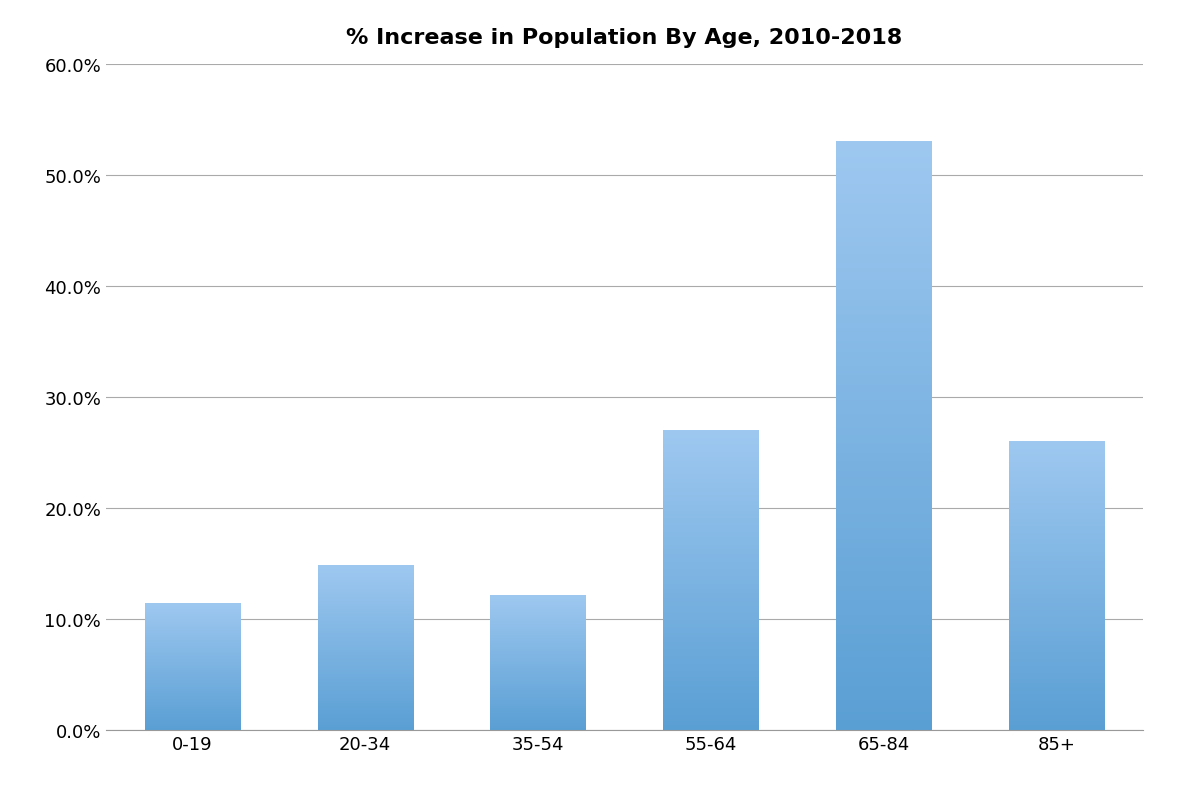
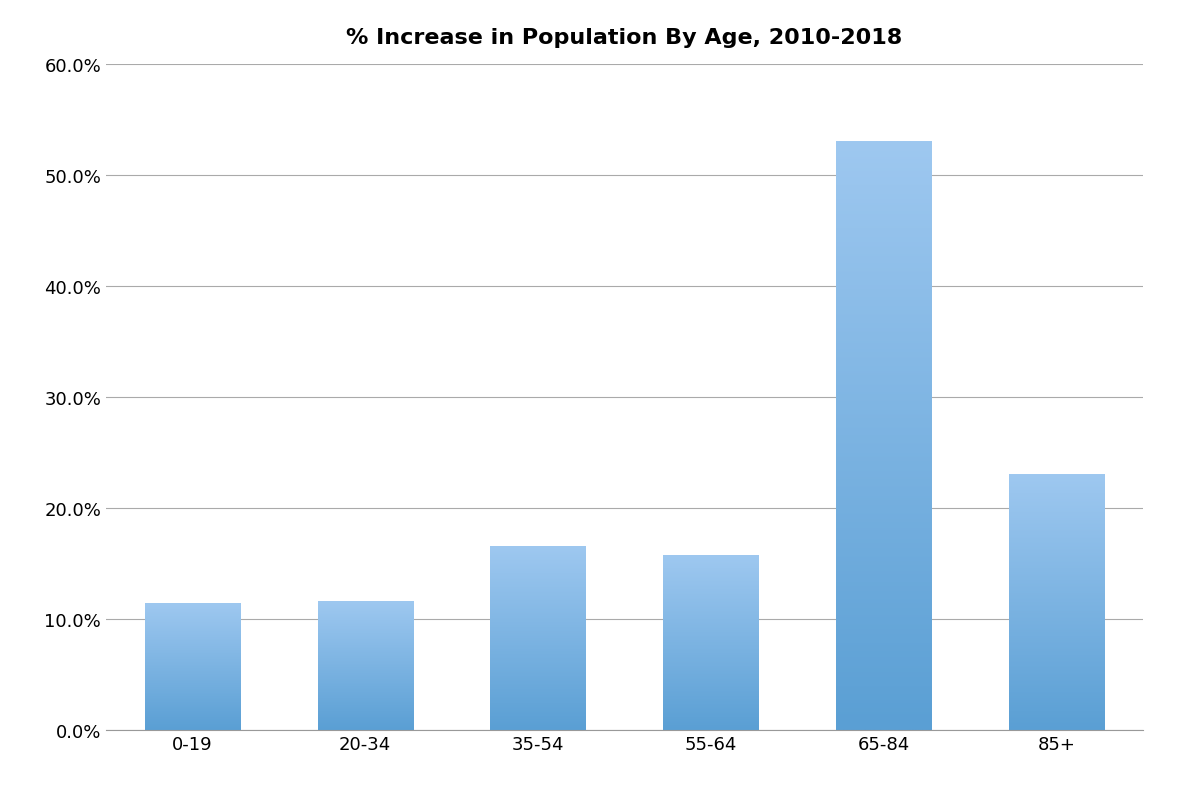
20-34: 14.8% -> 11.6%
35-54: 12.1% -> 16.5%
55-64: 27.0% -> 15.7%
85+: 26.0% -> 23.0%
